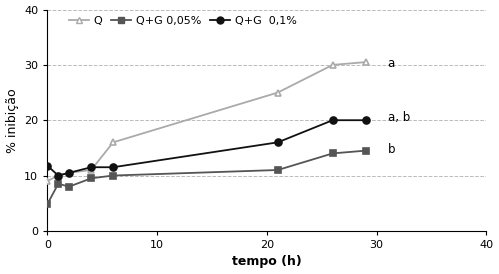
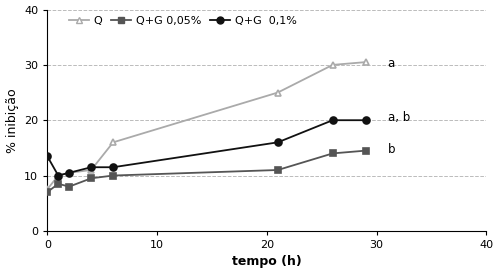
Q/0: 9.0 -> 7.5
Q+G 0,05%/0: 4.8 -> 7.0
Q+G 0,1%/0: 11.8 -> 13.5
